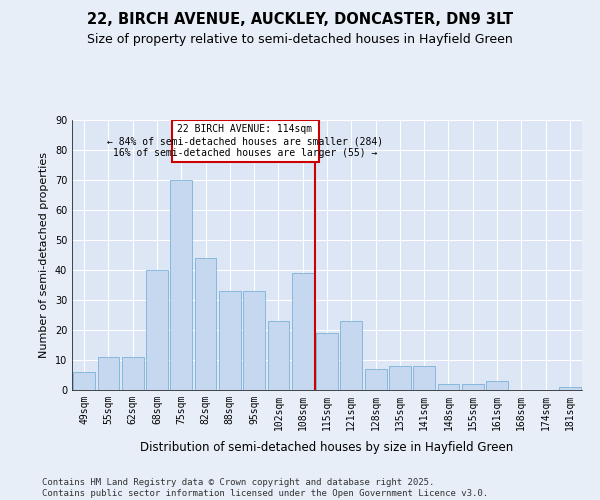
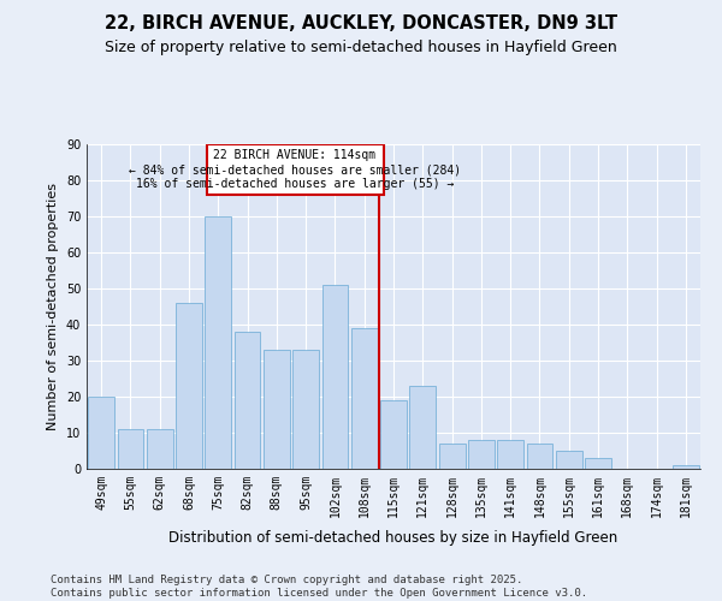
49sqm: 6 -> 20
68sqm: 40 -> 46
82sqm: 44 -> 38
102sqm: 23 -> 51
148sqm: 2 -> 7
155sqm: 2 -> 5
